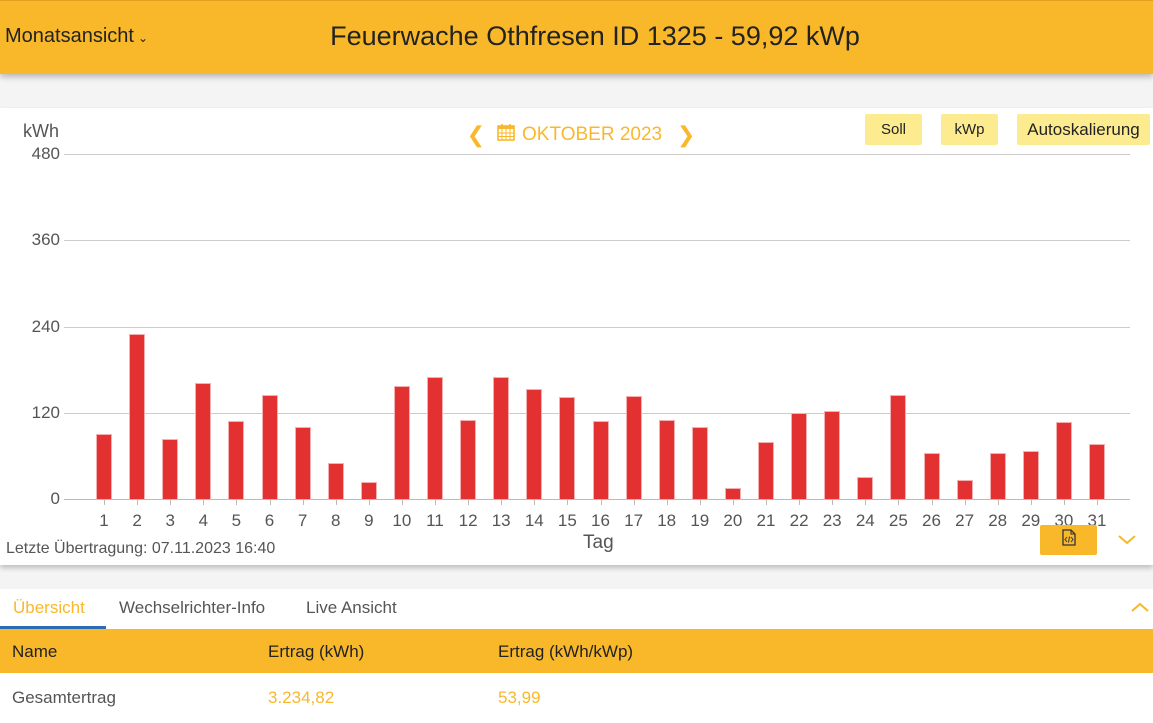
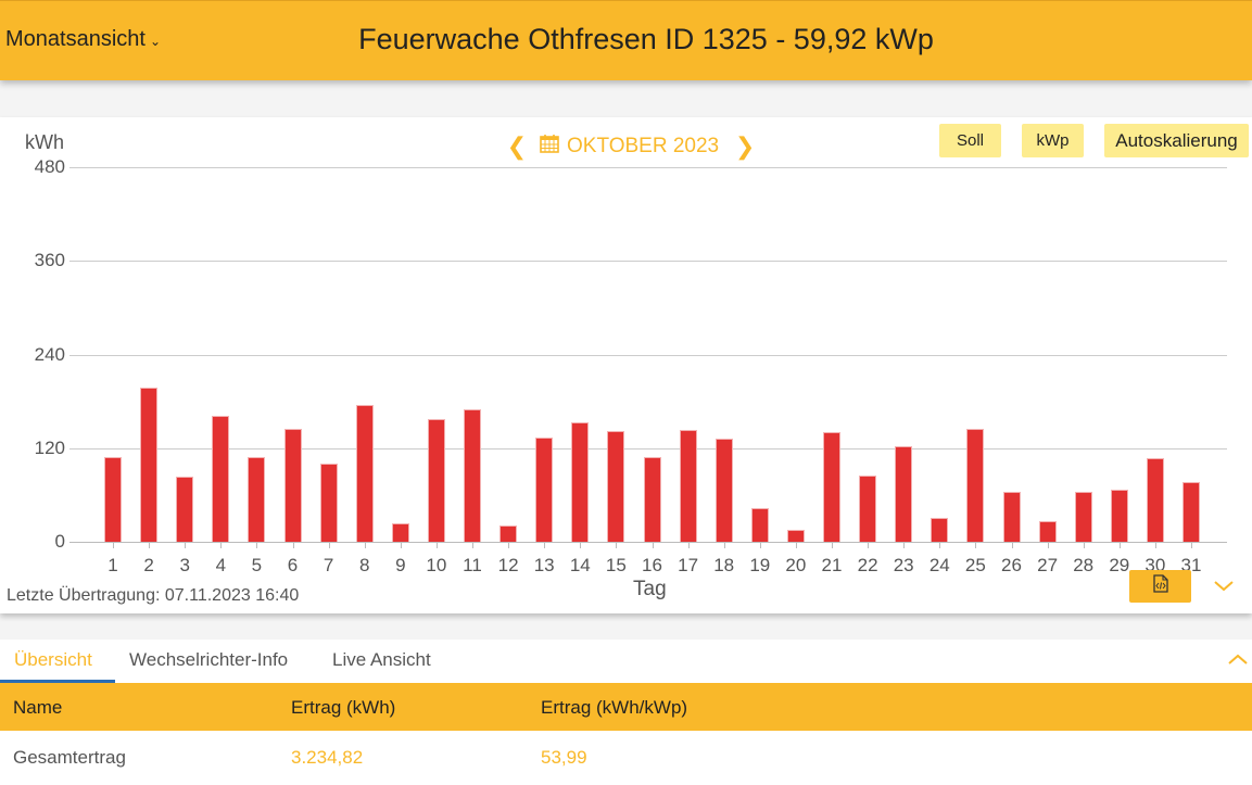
1: 90 -> 110
2: 230 -> 200
8: 50 -> 180
12: 110 -> 20
13: 170 -> 130
18: 110 -> 130
19: 100 -> 40
21: 80 -> 140
22: 120 -> 80
